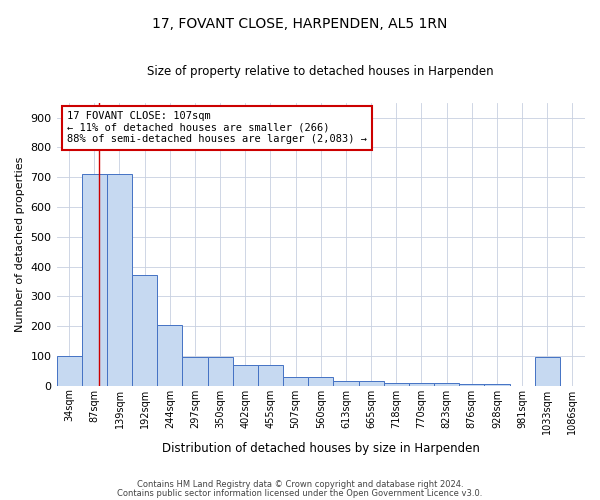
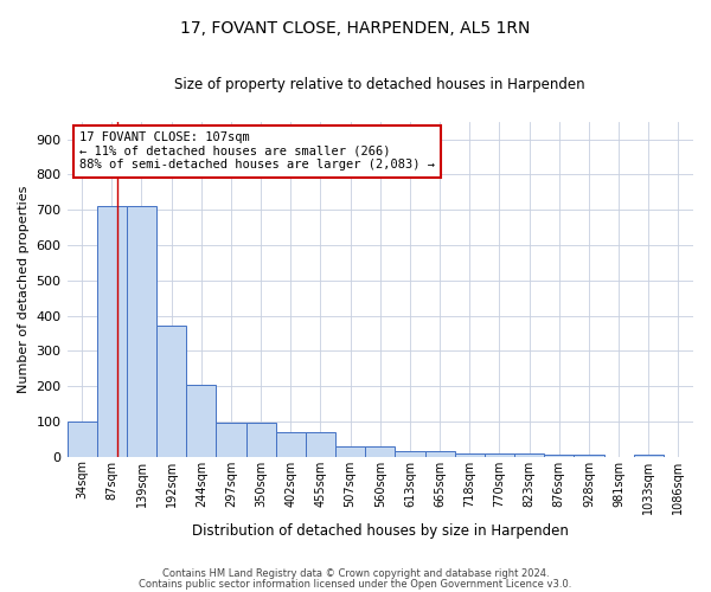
1033sqm: 95 -> 5
